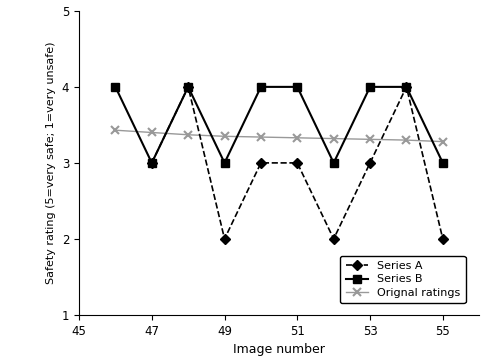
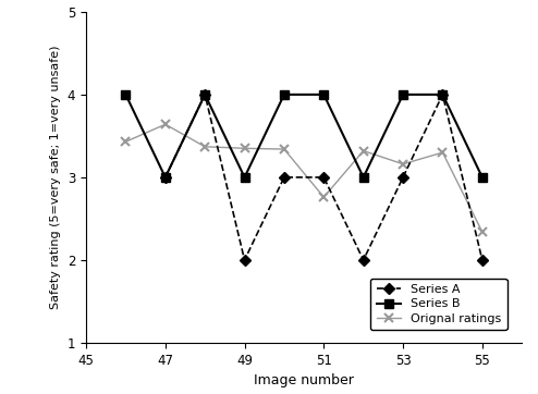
Orignal ratings/47: 3.40 -> 3.64
Orignal ratings/51: 3.33 -> 2.76
Orignal ratings/53: 3.31 -> 3.16
Orignal ratings/55: 3.28 -> 2.34
